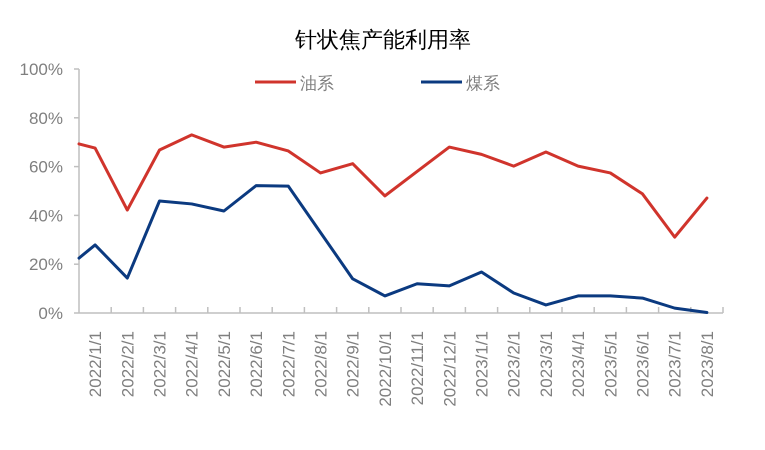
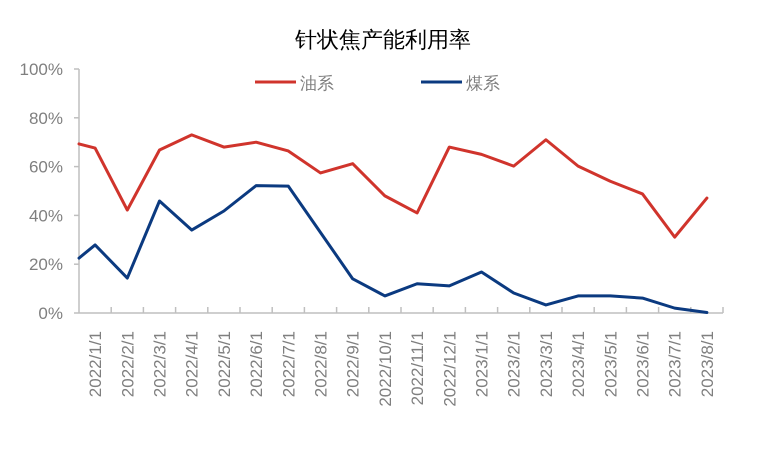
煤系/2022/4/1: 45% -> 34%
油系/2022/11/1: 58% -> 41%
油系/2023/3/1: 66% -> 71%
油系/2023/5/1: 57% -> 54%
